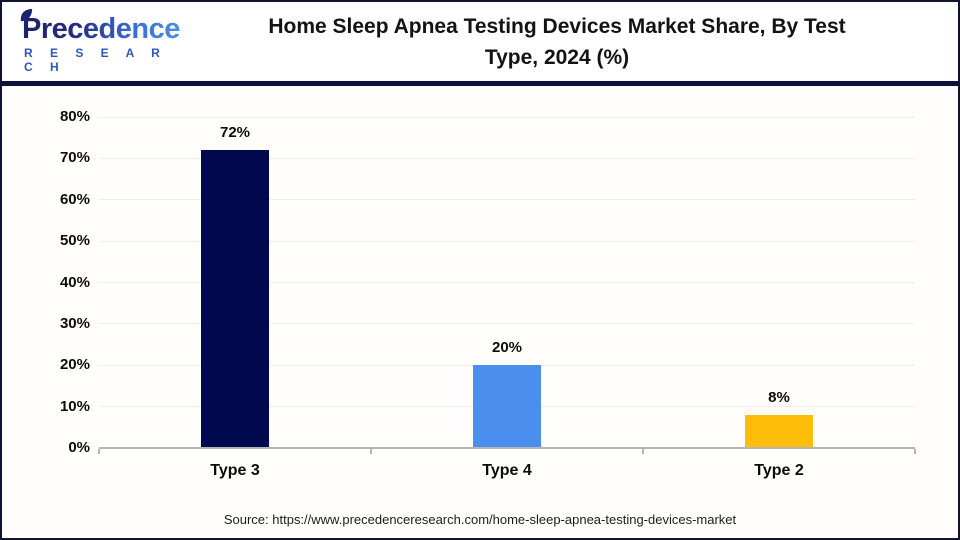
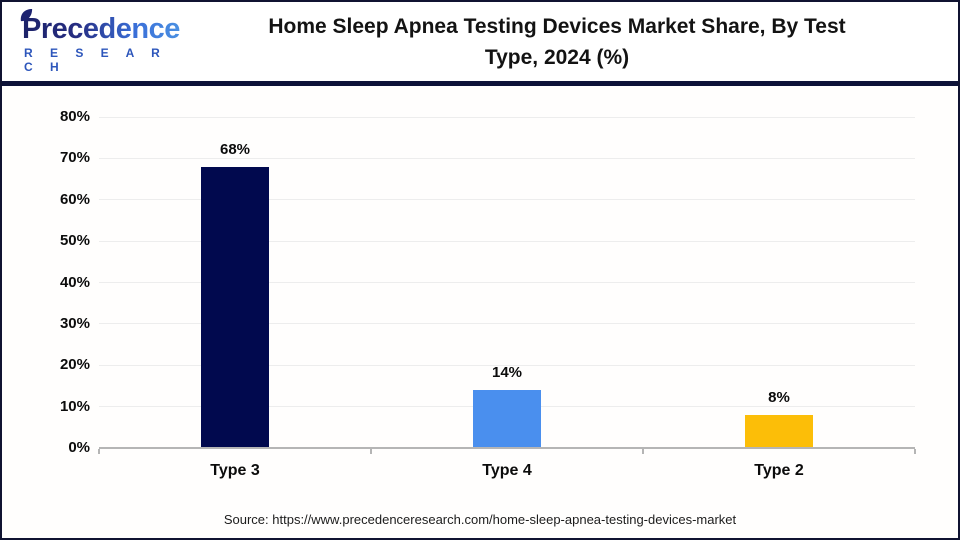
Type 3: 72% -> 68%
Type 4: 20% -> 14%
